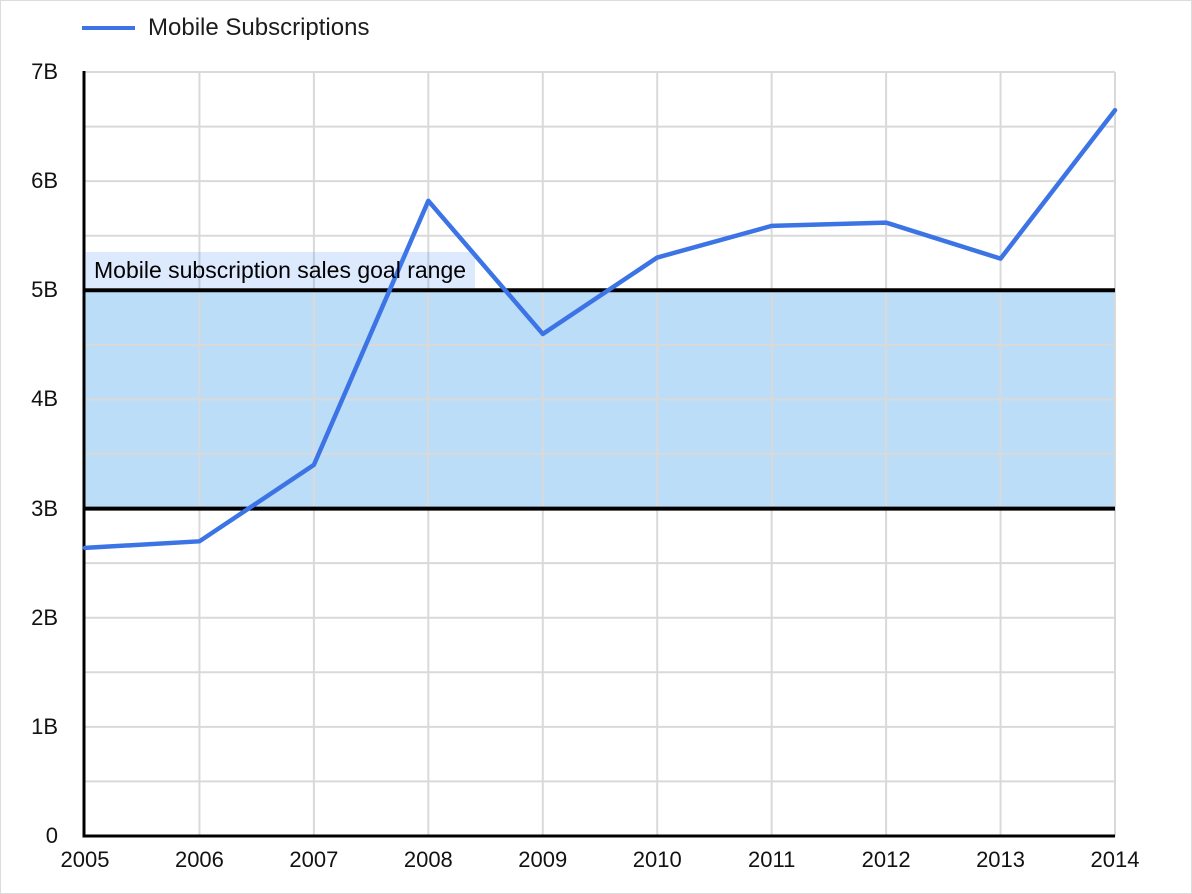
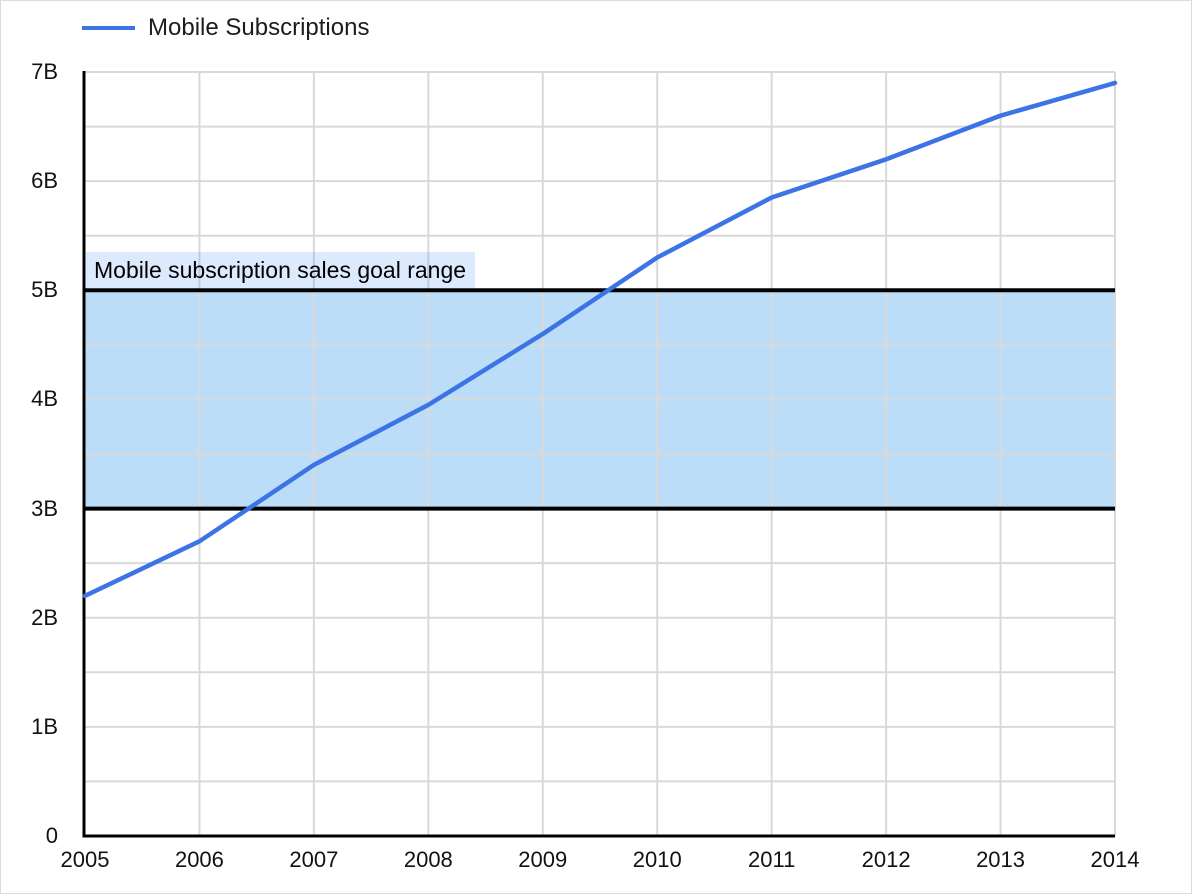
2005: 2.64B -> 2.20B
2008: 5.82B -> 3.95B
2011: 5.59B -> 5.85B
2012: 5.62B -> 6.20B
2013: 5.29B -> 6.60B
2014: 6.65B -> 6.90B
